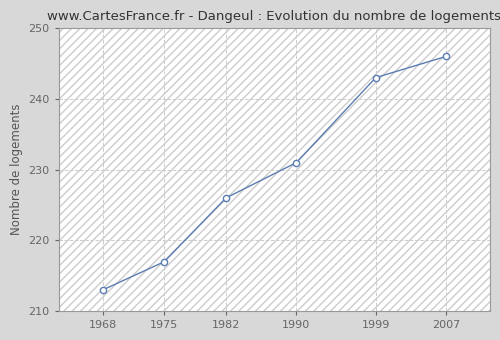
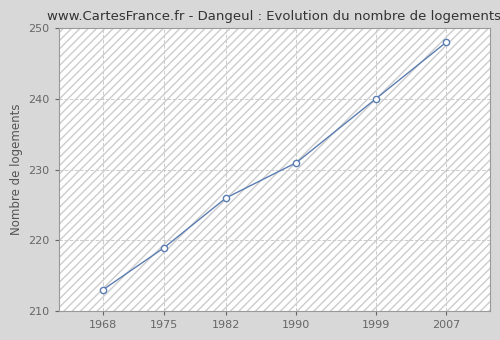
1975: 217 -> 219
1999: 243 -> 240
2007: 246 -> 248
